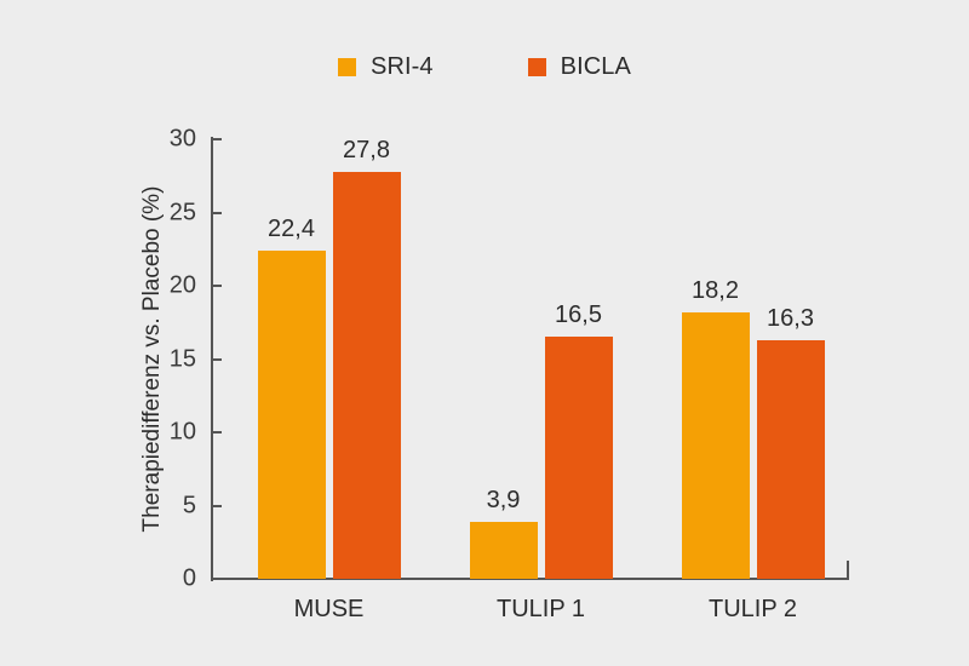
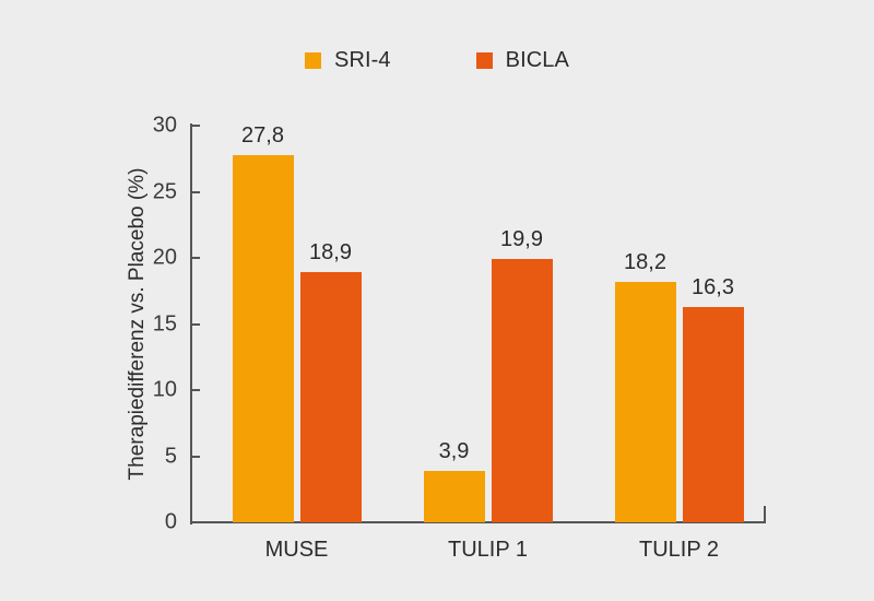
SRI-4/MUSE: 22,4 -> 27,8
BICLA/MUSE: 27,8 -> 18,9
BICLA/TULIP 1: 16,5 -> 19,9
